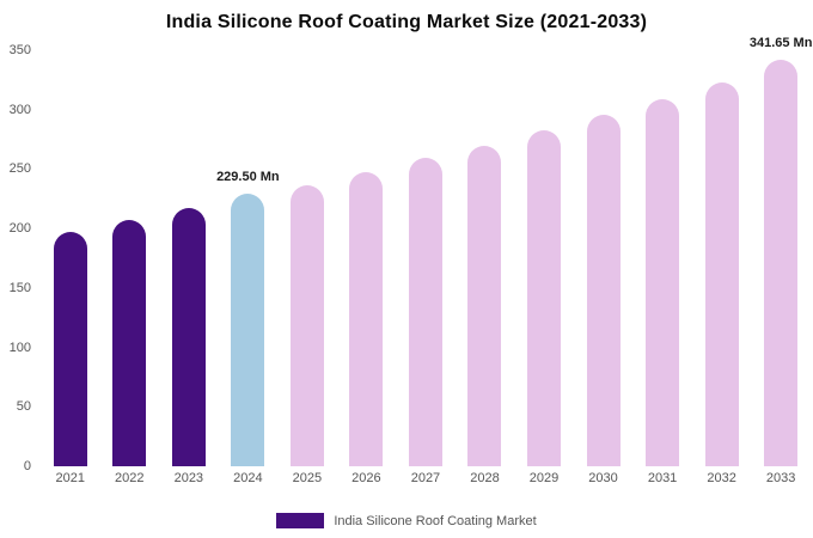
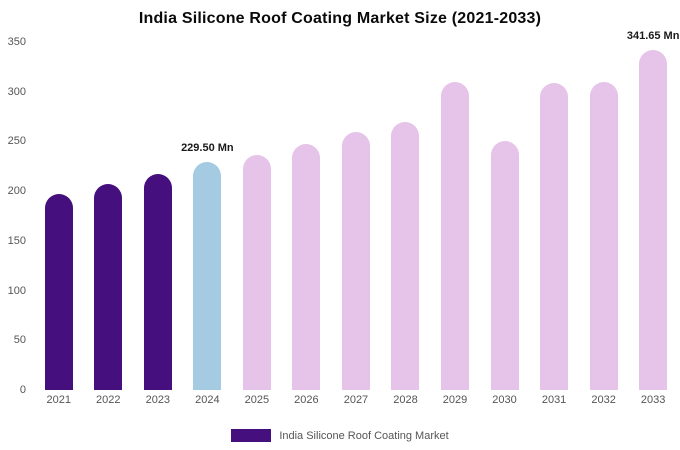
2029: 280 -> 310
2030: 300 -> 250
2032: 320 -> 310
